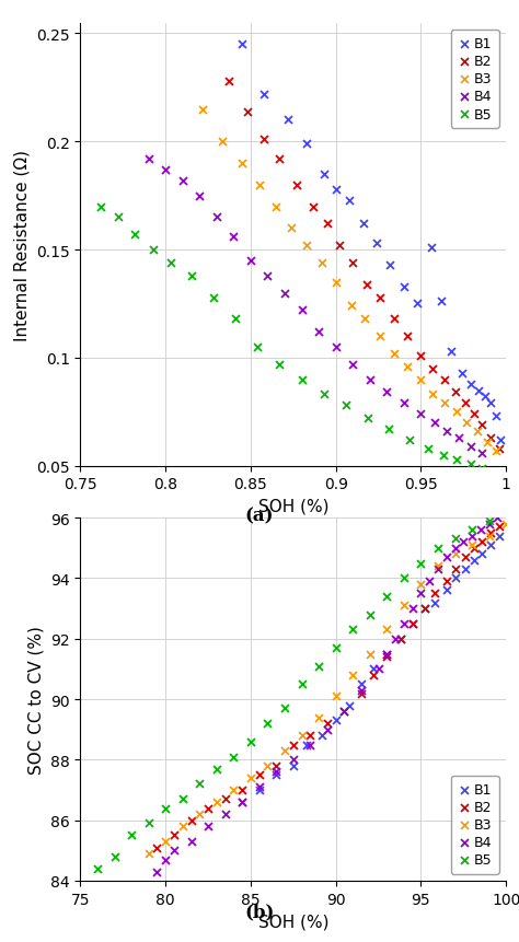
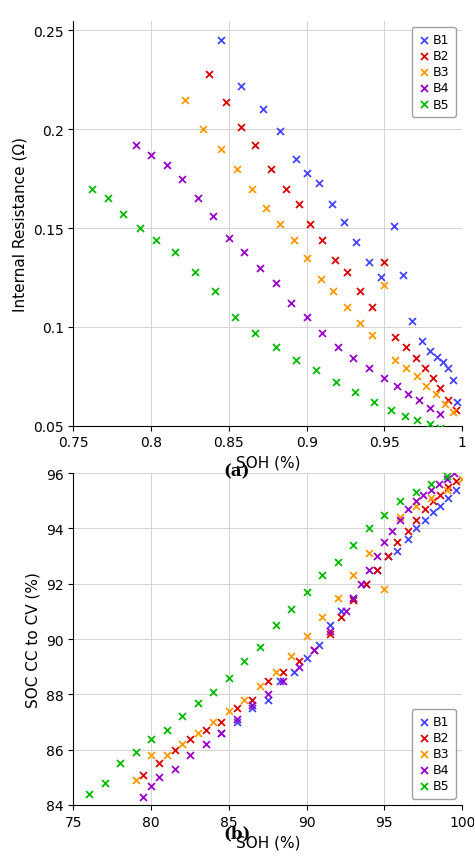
B2/0.95: 0.101 -> 0.133
B3/0.95: 0.090 -> 0.121
B3/80: 85.3 -> 85.8
B3/95: 93.8 -> 91.8
